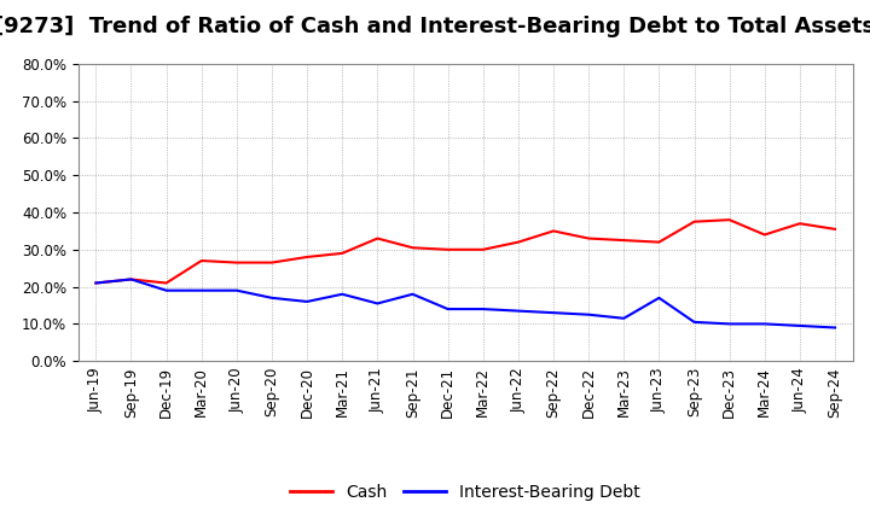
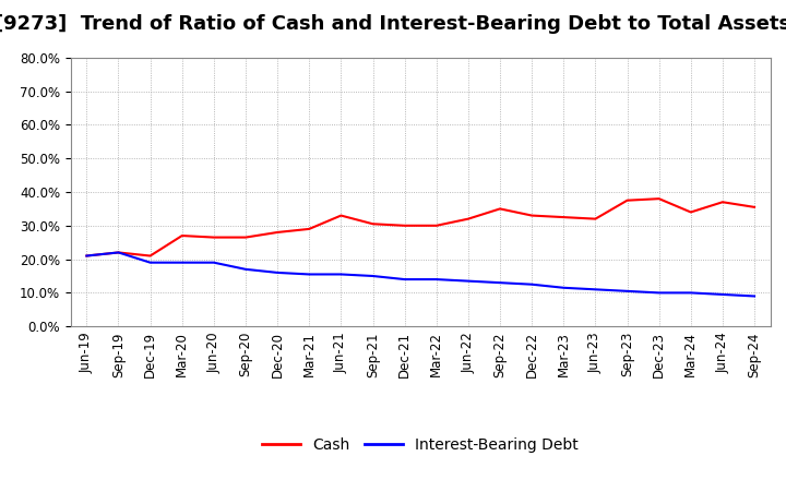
Interest-Bearing Debt/Mar-21: 18.0% -> 15.5%
Interest-Bearing Debt/Sep-21: 18.0% -> 15.0%
Interest-Bearing Debt/Jun-23: 17.0% -> 11.0%
